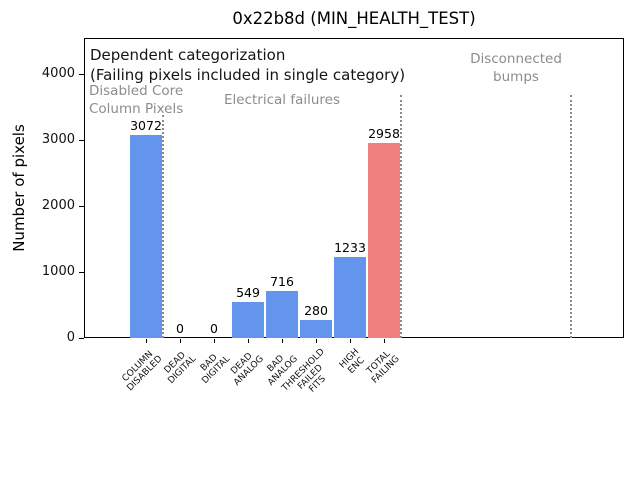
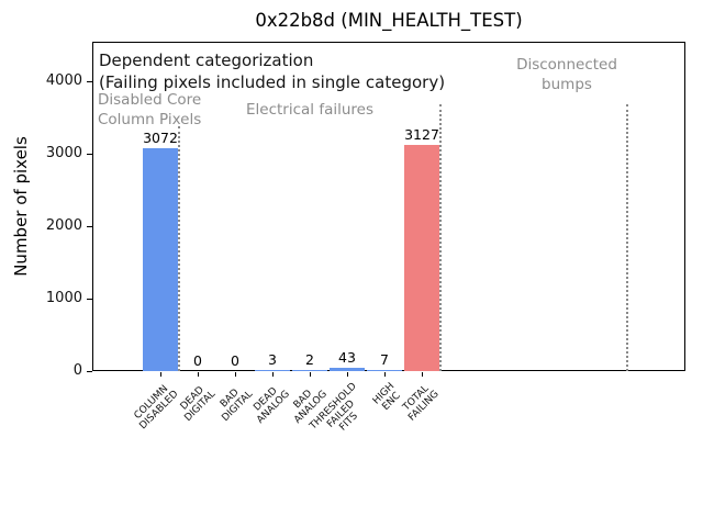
DEAD ANALOG: 549 -> 3
BAD ANALOG: 716 -> 2
THRESHOLD FAILED FITS: 280 -> 43
HIGH ENC: 1233 -> 7
TOTAL FAILING: 2958 -> 3127
